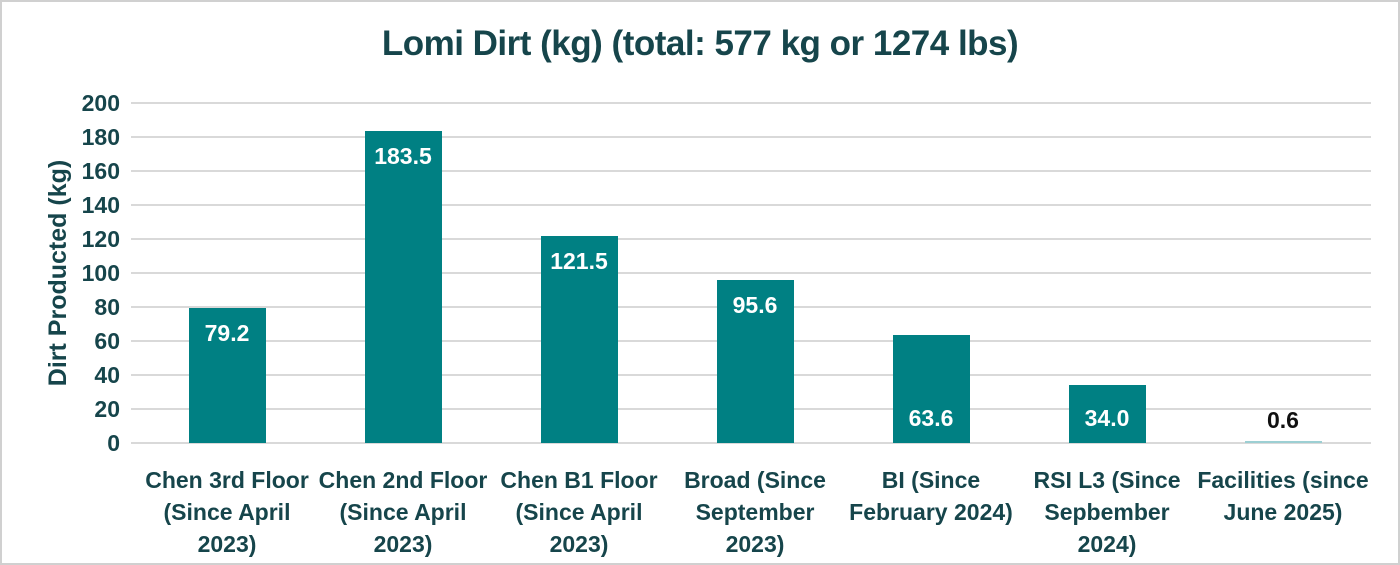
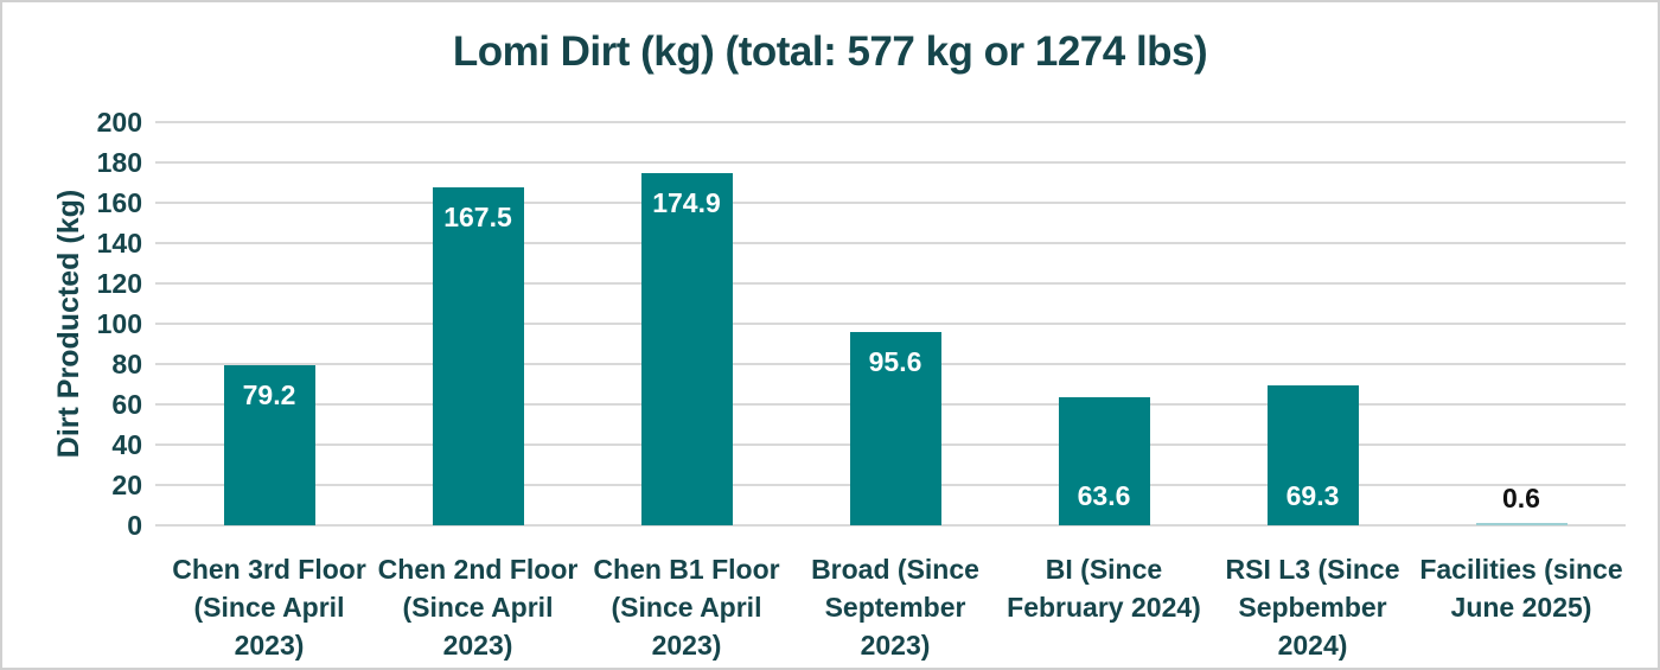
Chen 2nd Floor (Since April 2023): 183.5 -> 167.5
Chen B1 Floor (Since April 2023): 121.5 -> 174.9
RSI L3 (Since Sepbember 2024): 34.0 -> 69.3
